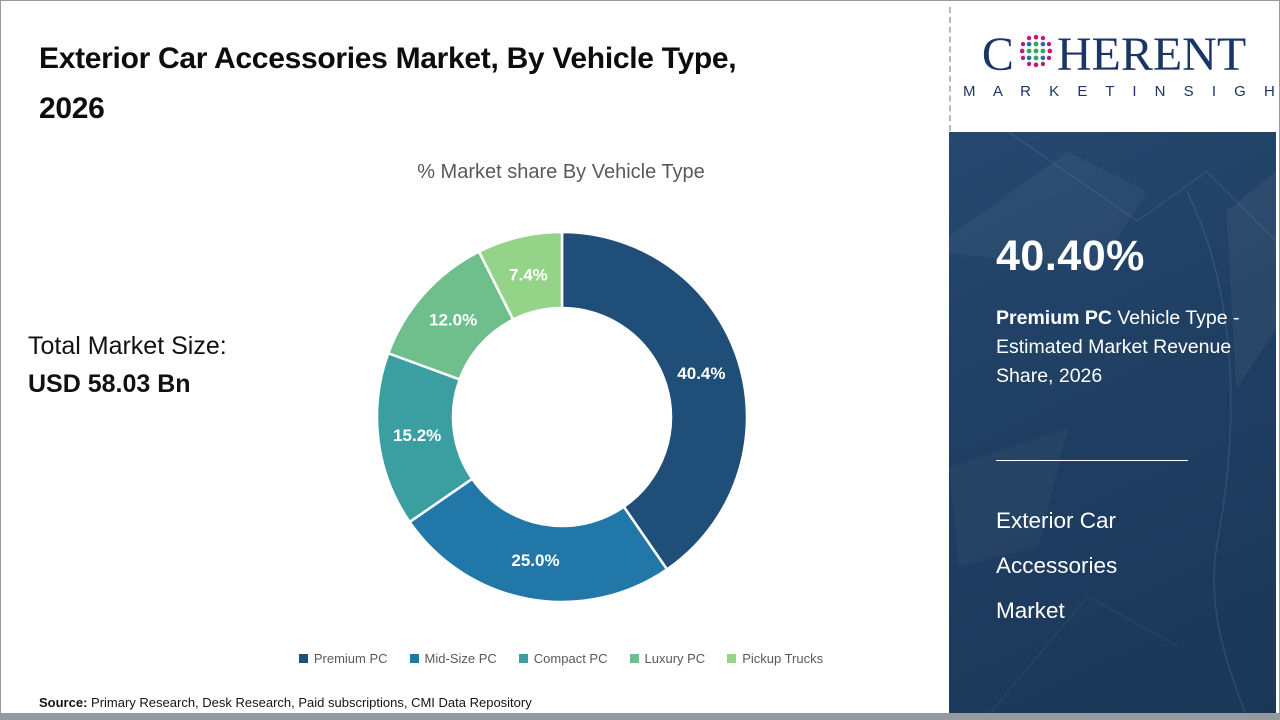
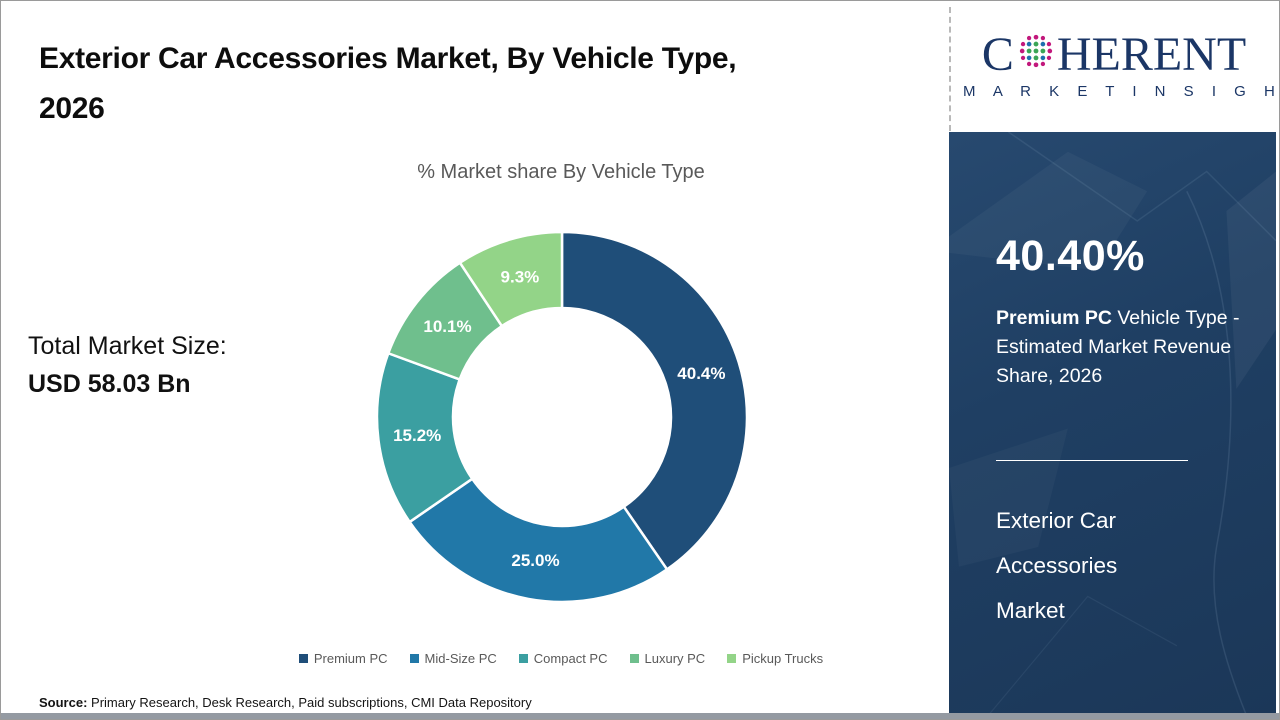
Luxury PC: 12.0% -> 10.1%
Pickup Trucks: 7.4% -> 9.3%
